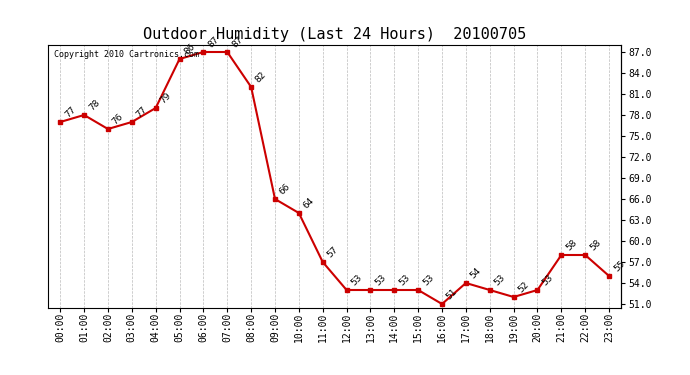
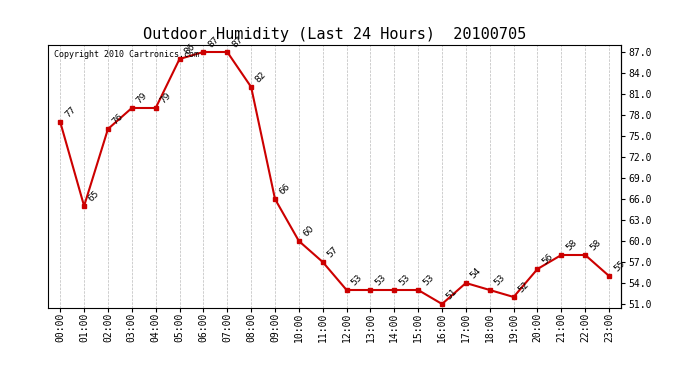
01:00: 78 -> 65
03:00: 77 -> 79
10:00: 64 -> 60
20:00: 53 -> 56
